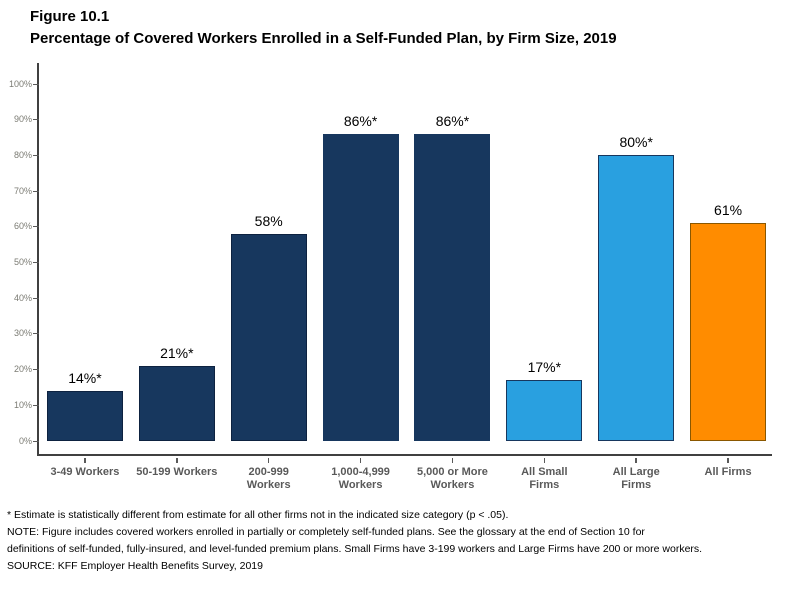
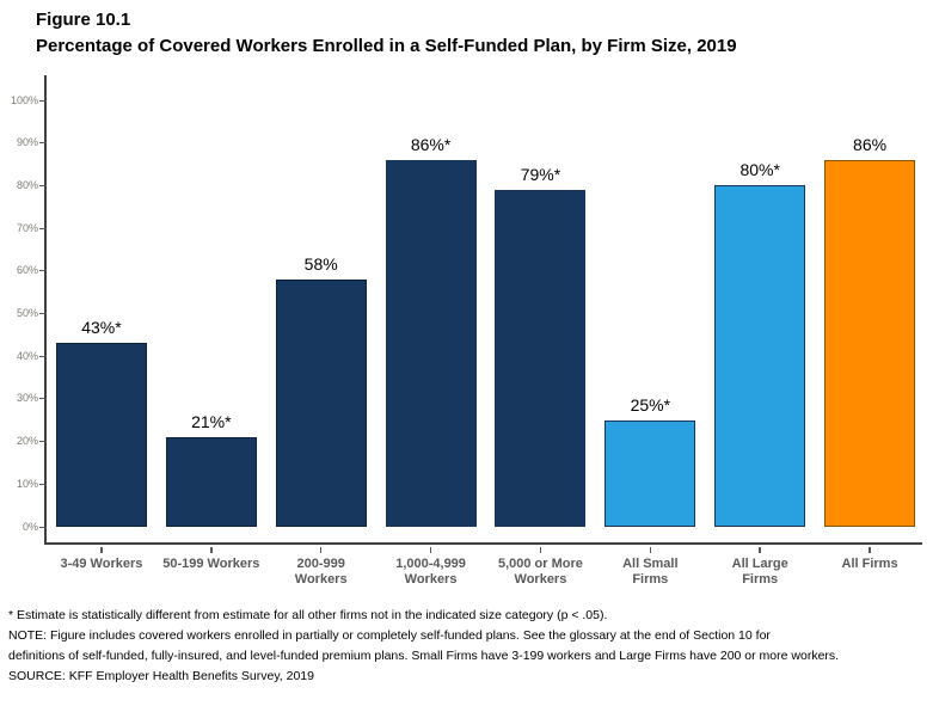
3-49 Workers: 14 -> 43
5,000 or More Workers: 86 -> 79
All Small Firms: 17 -> 25
All Firms: 61% -> 86%
